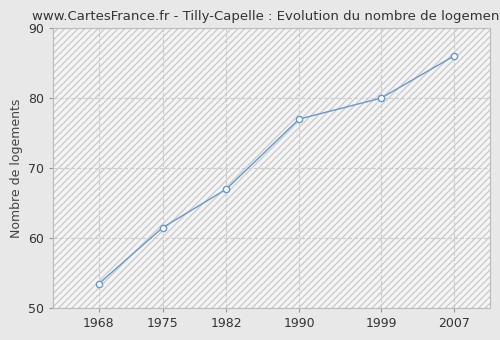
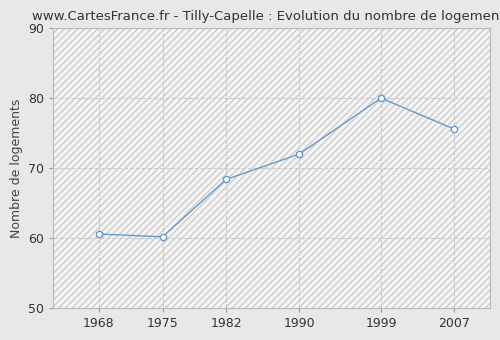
1968: 53.5 -> 60.6
1975: 61.5 -> 60.2
1982: 67.0 -> 68.4
1990: 77.0 -> 72.0
2007: 86.0 -> 75.6
